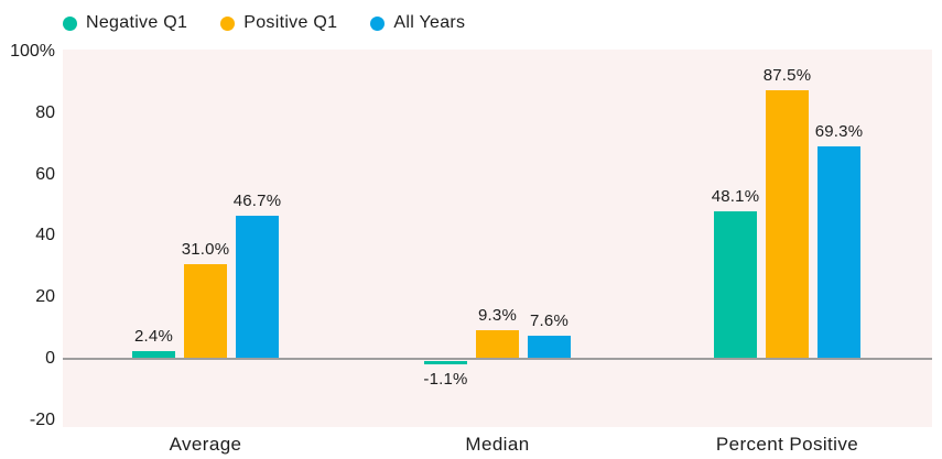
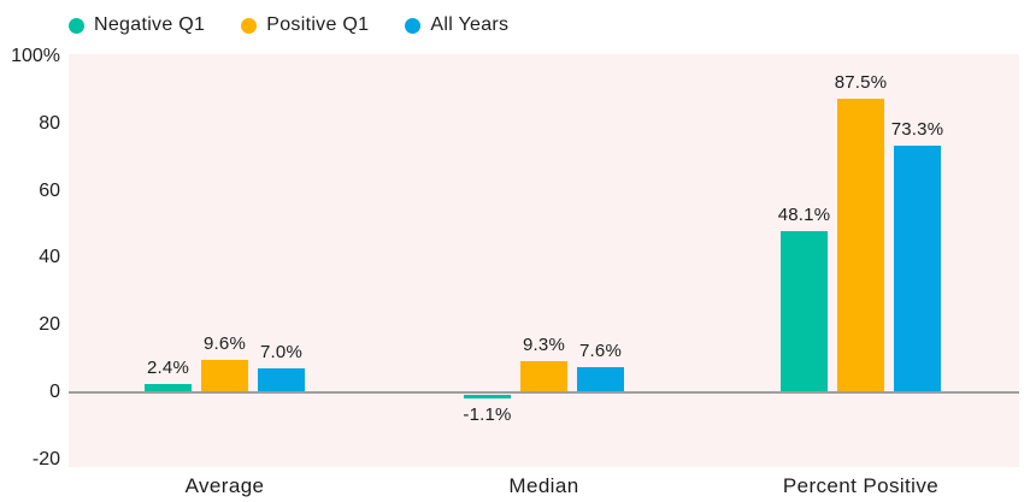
Positive Q1/Average: 31.0% -> 9.6%
All Years/Average: 46.7% -> 7.0%
All Years/Percent Positive: 69.3% -> 73.3%
